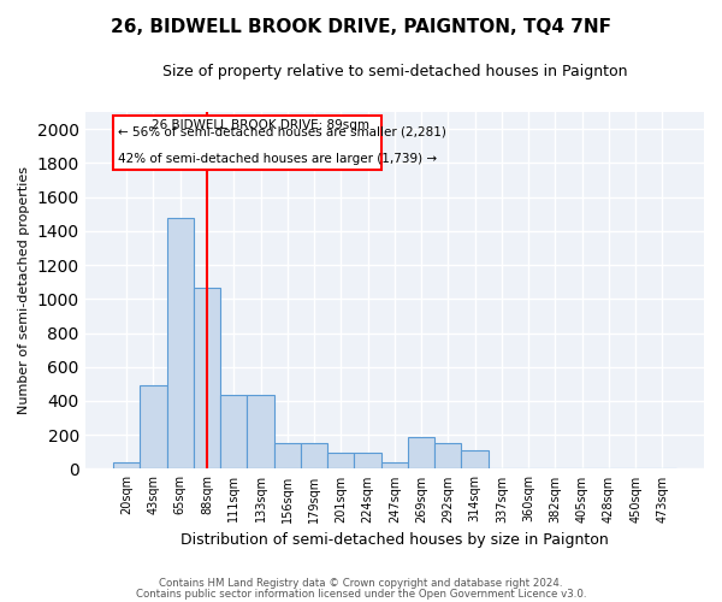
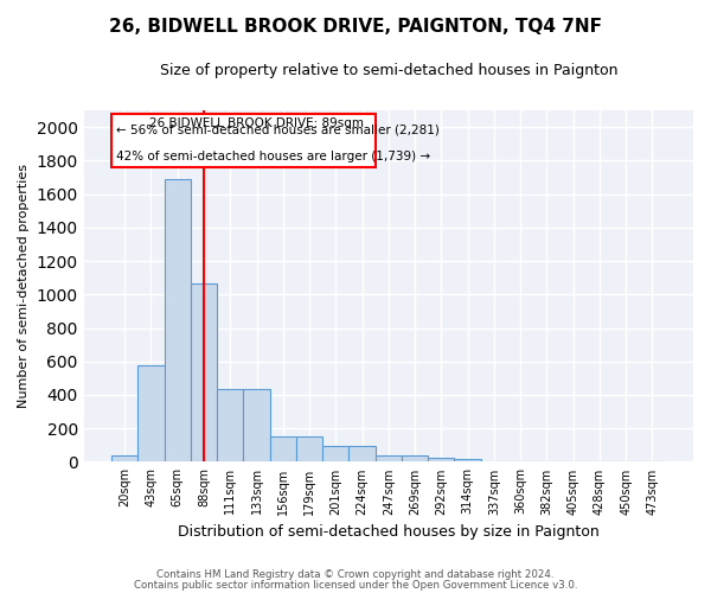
43sqm: 490 -> 580
65sqm: 1480 -> 1690
269sqm: 190 -> 40
292sqm: 150 -> 20
314sqm: 110 -> 20
